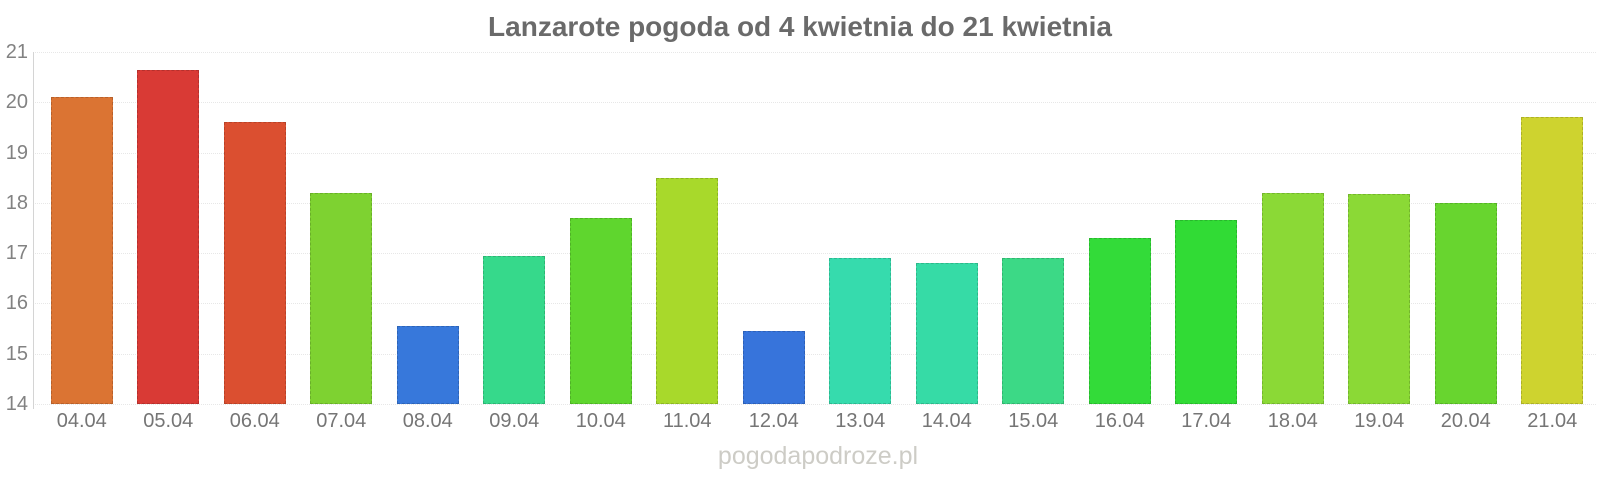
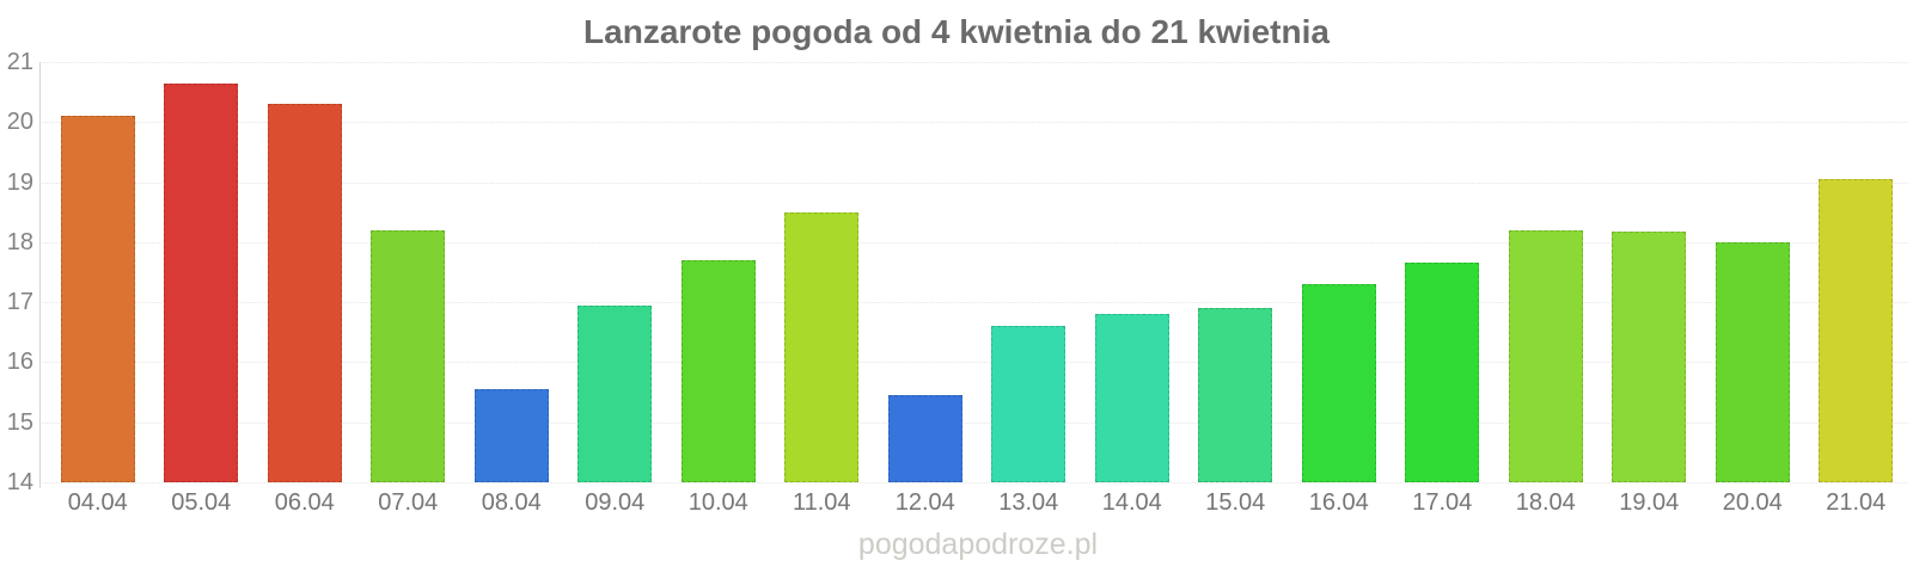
06.04: 19.6 -> 20.3
13.04: 16.9 -> 16.6
21.04: 19.7 -> 19.1
